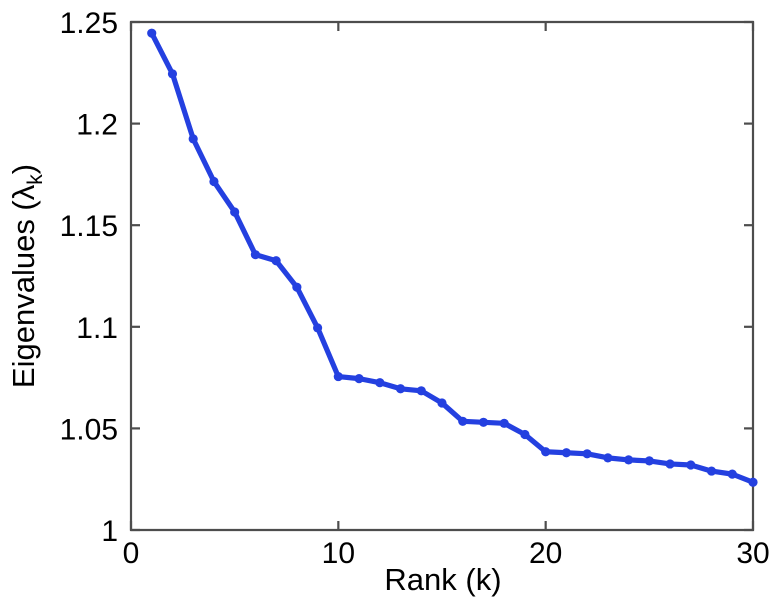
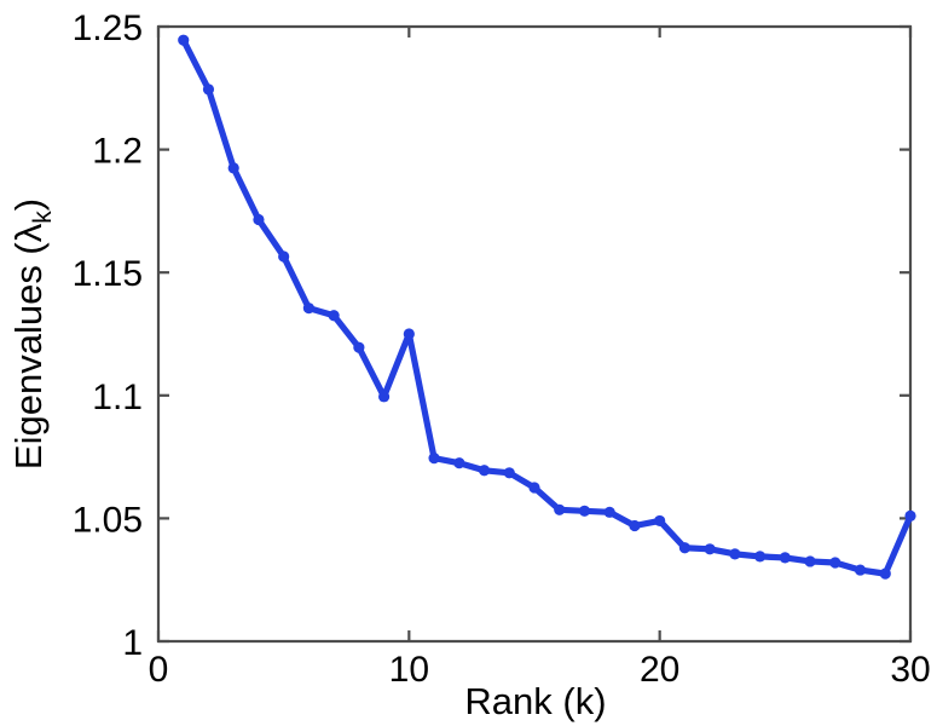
10: 1.075 -> 1.125
20: 1.038 -> 1.049
30: 1.024 -> 1.051
